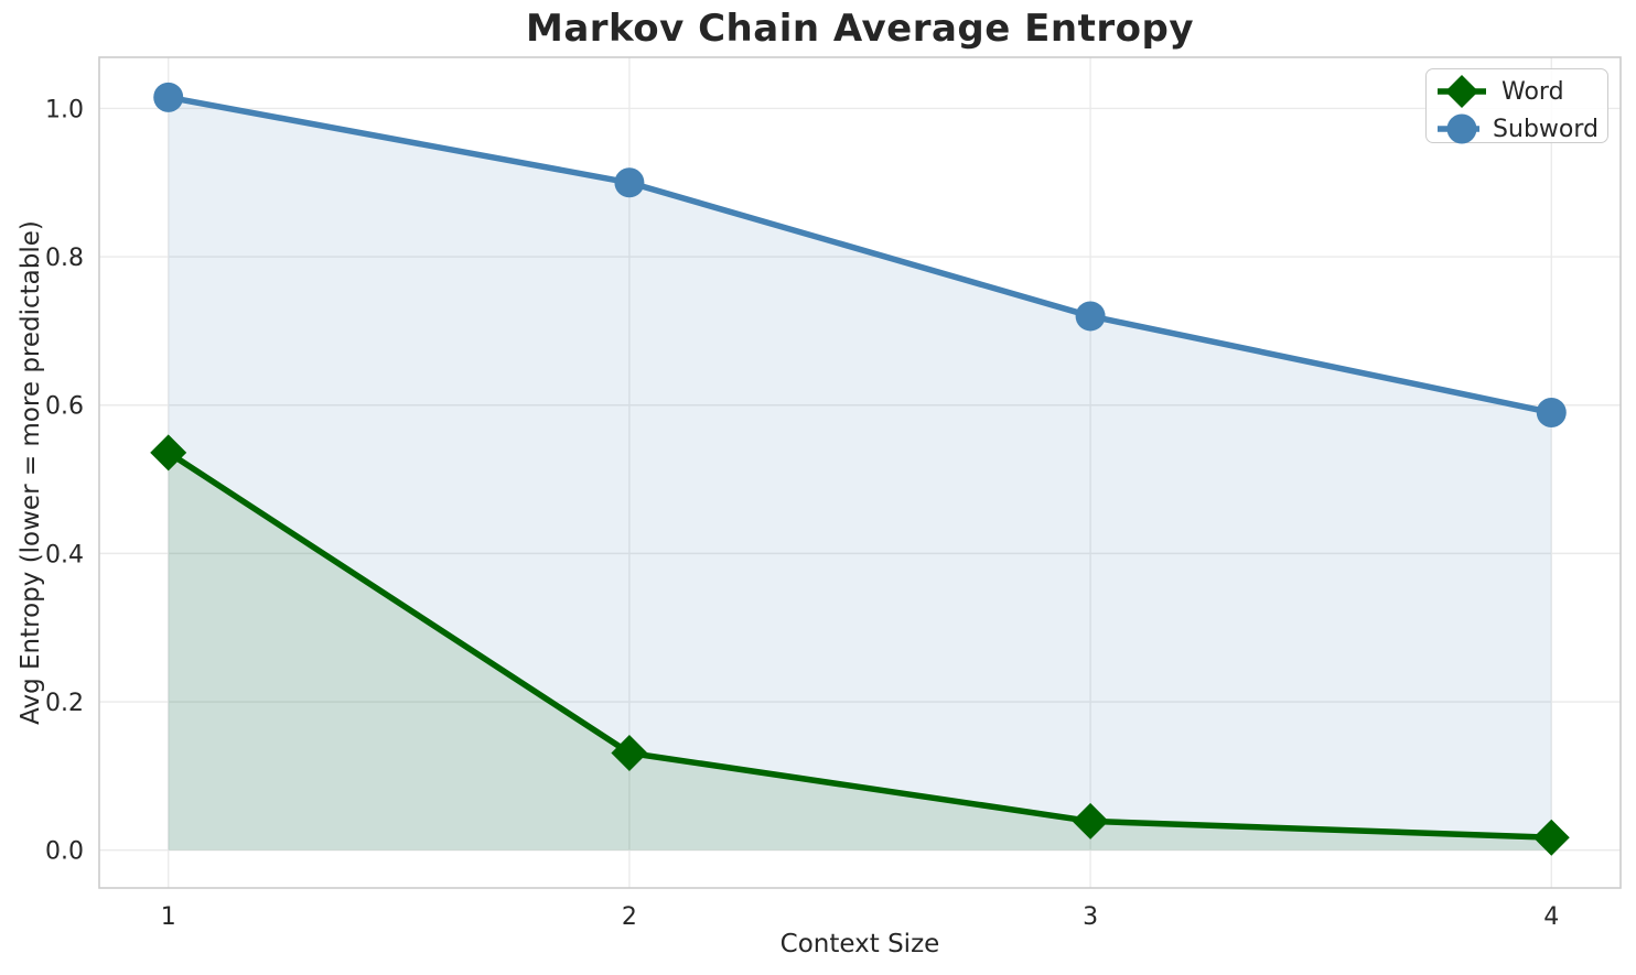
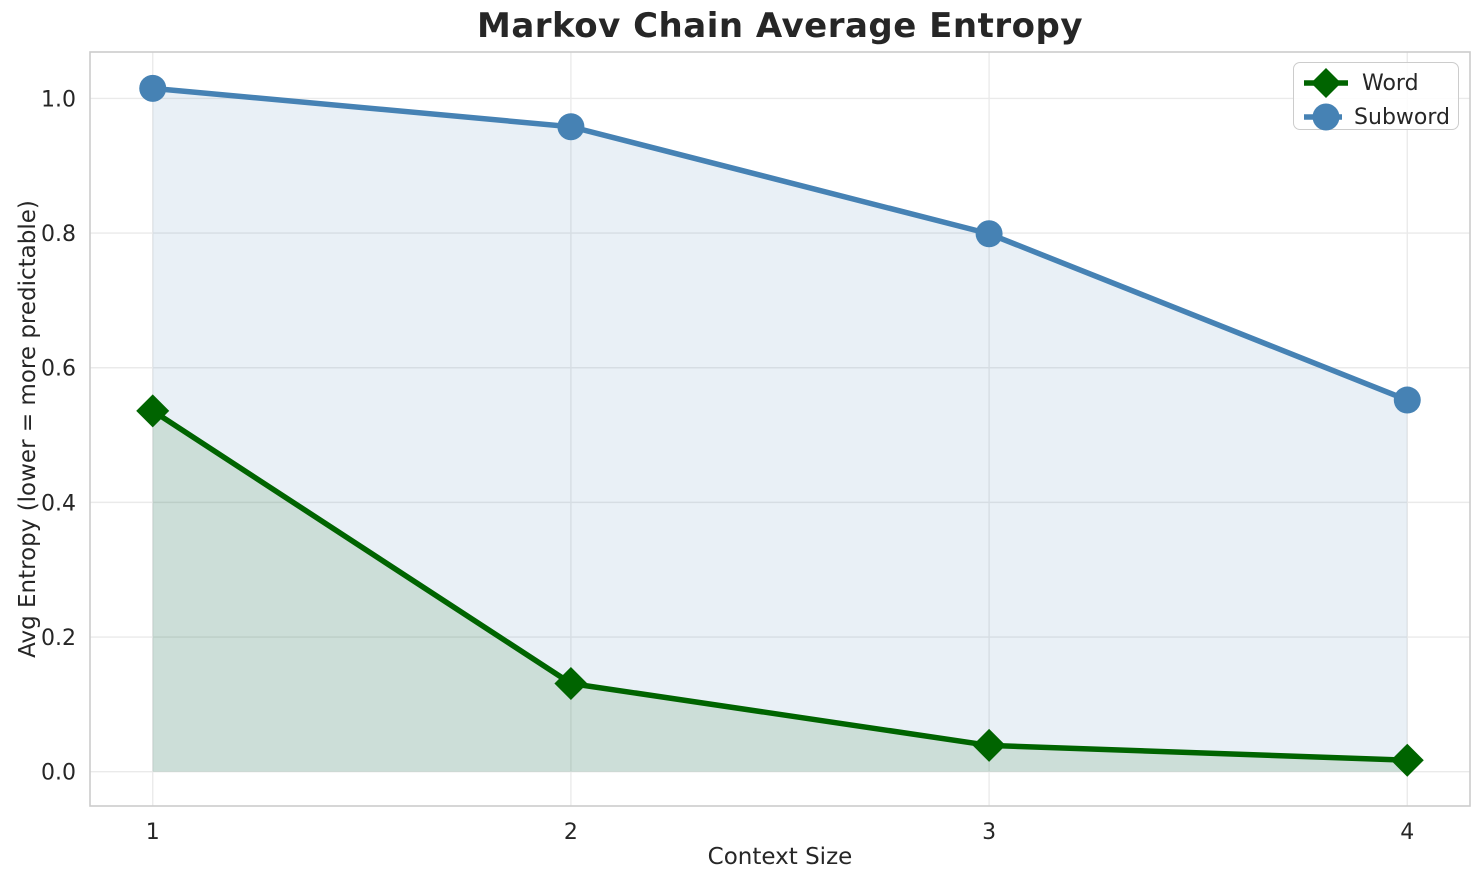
Subword/2: 0.90 -> 0.96
Subword/3: 0.72 -> 0.80
Subword/4: 0.59 -> 0.55
